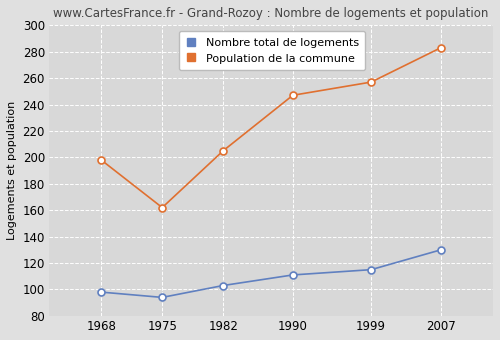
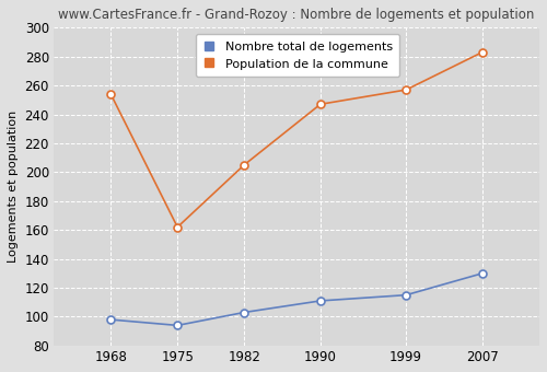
Population de la commune/1968: 198 -> 254
